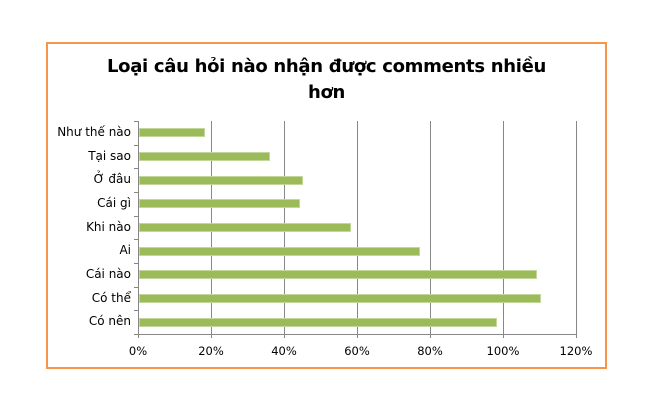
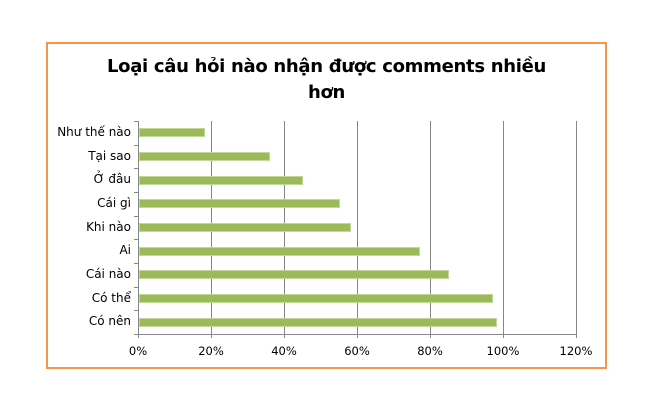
Cái gì: 44% -> 55%
Cái nào: 109% -> 85%
Có thể: 110% -> 97%
